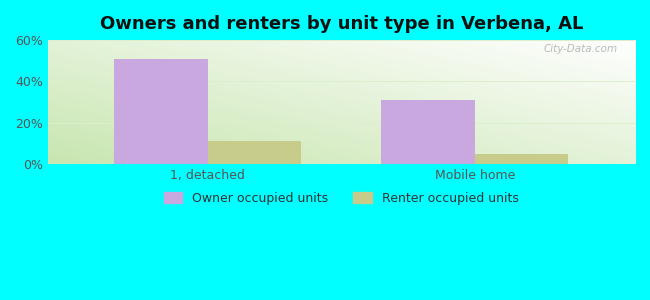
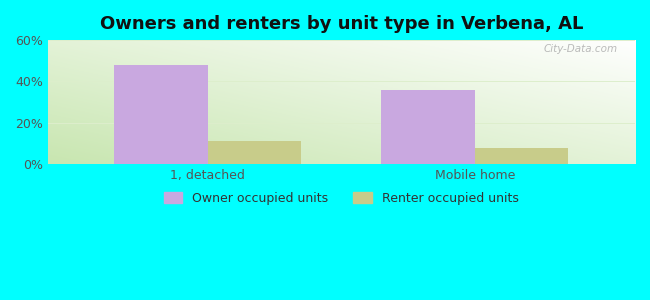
Owner occupied units/1, detached: 51% -> 48%
Owner occupied units/Mobile home: 31% -> 36%
Renter occupied units/Mobile home: 5% -> 8%
